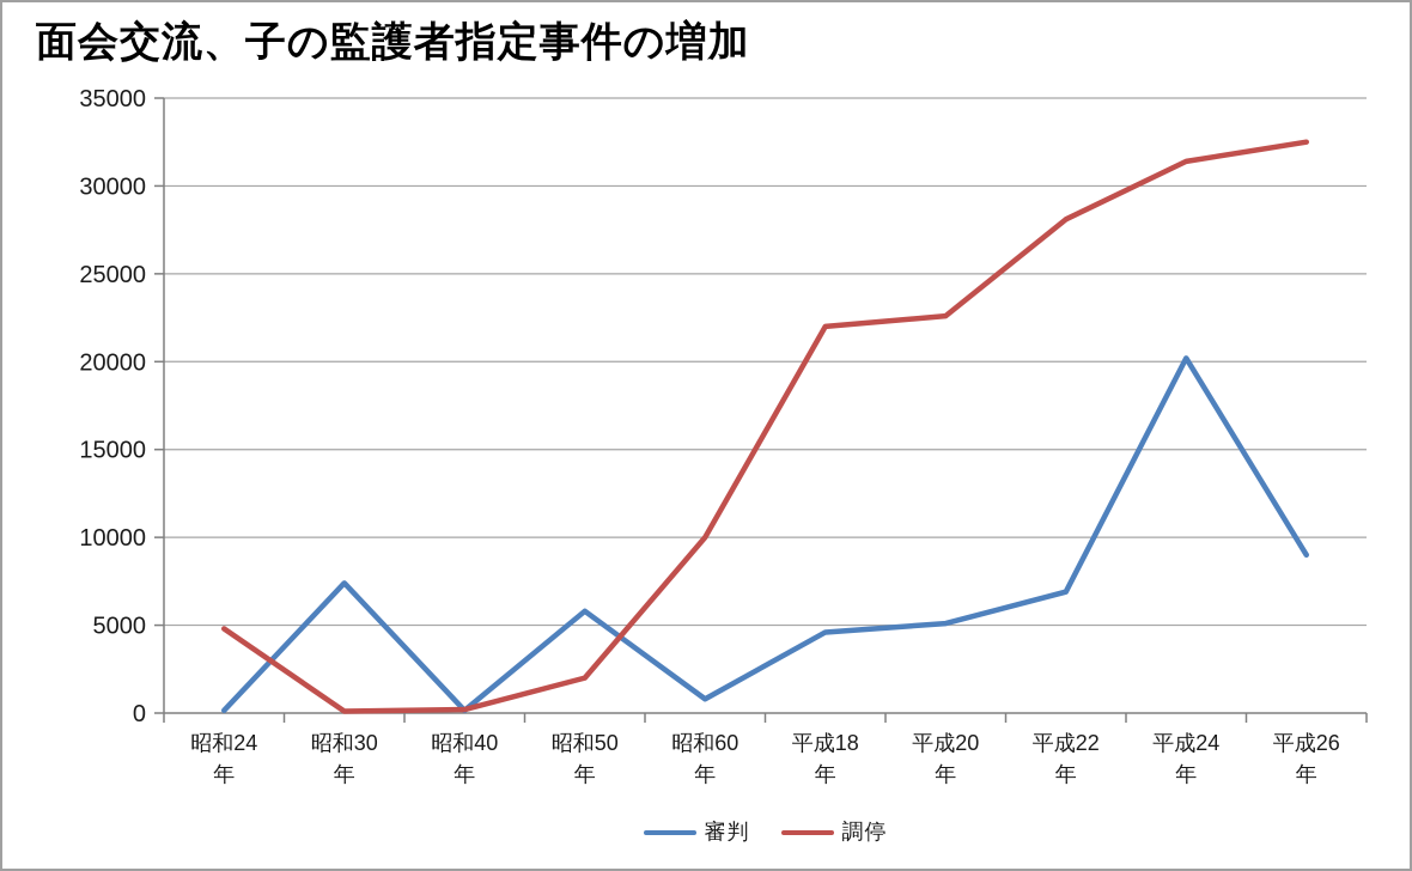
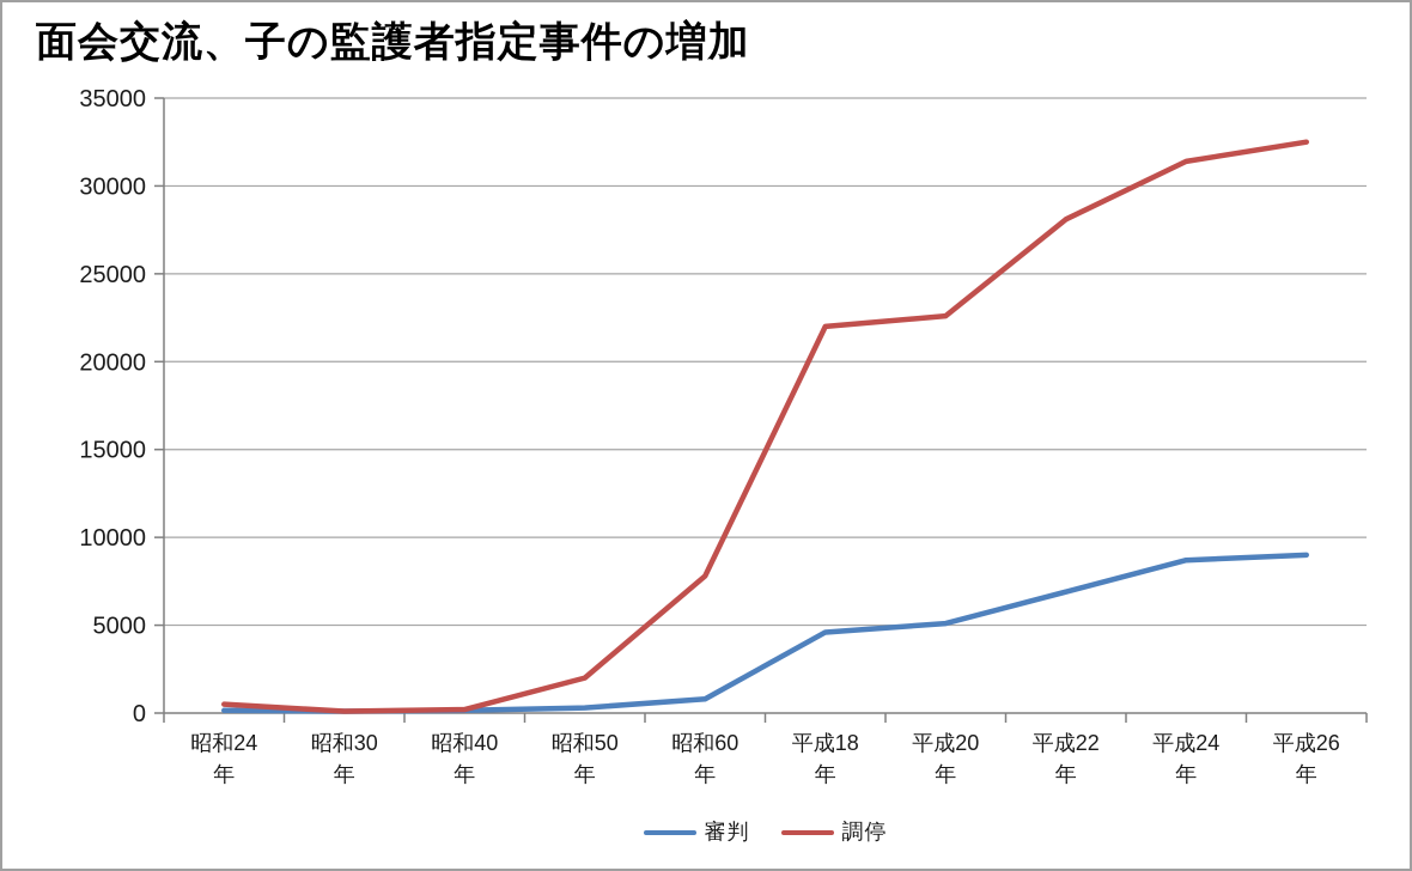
調停/昭和24: 4800 -> 500
審判/昭和30: 7400 -> 100
審判/昭和50: 5800 -> 300
調停/昭和60: 10000 -> 7800
審判/平成24: 20200 -> 8700
